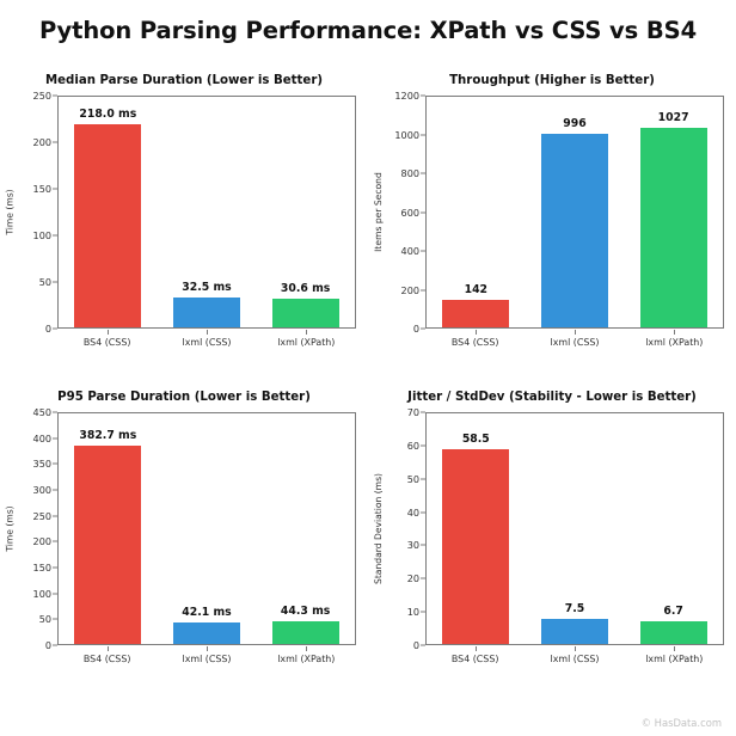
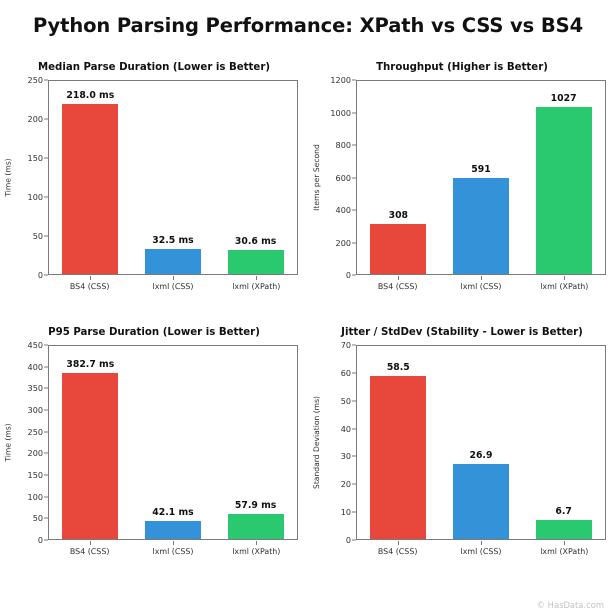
Throughput (Higher is Better)/BS4 (CSS): 142 -> 308
Throughput (Higher is Better)/lxml (CSS): 996 -> 591
P95 Parse Duration (Lower is Better)/lxml (XPath): 44.3 -> 57.9
Jitter / StdDev (Stability - Lower is Better)/lxml (CSS): 7.5 -> 26.9
